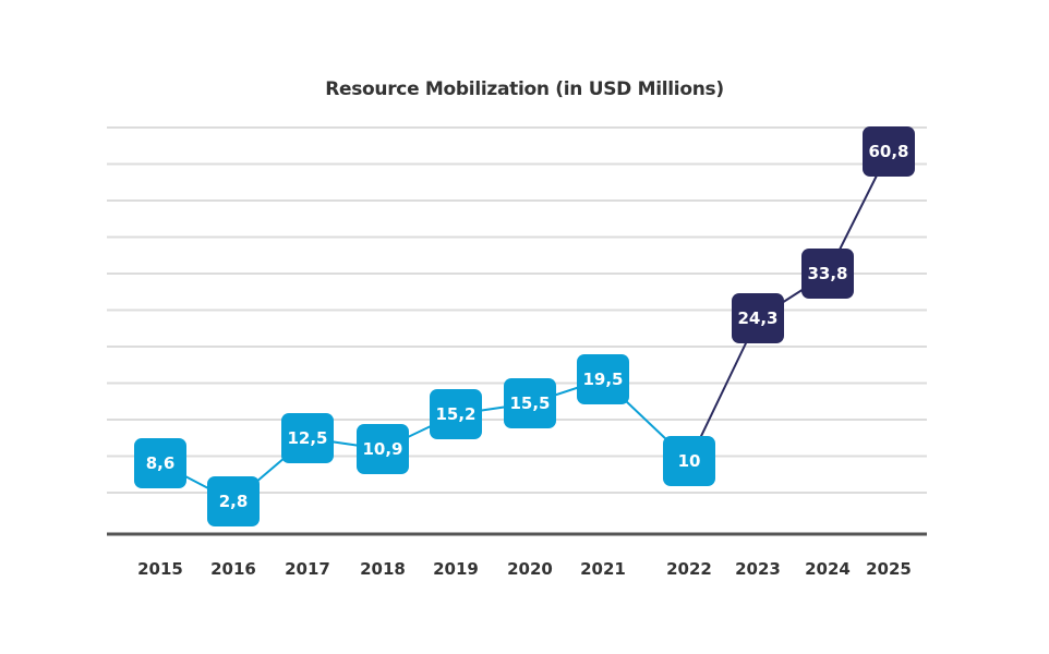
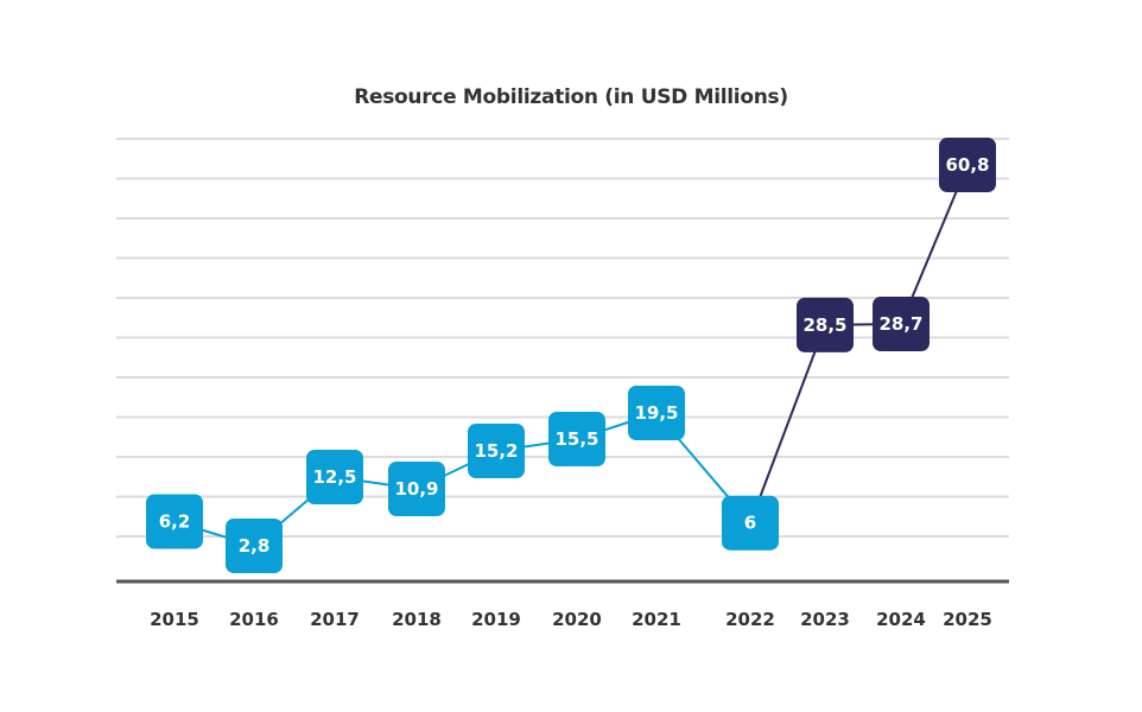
2015: 8,6 -> 6,2
2022: 10 -> 6
2023: 24,3 -> 28,5
2024: 33,8 -> 28,7
